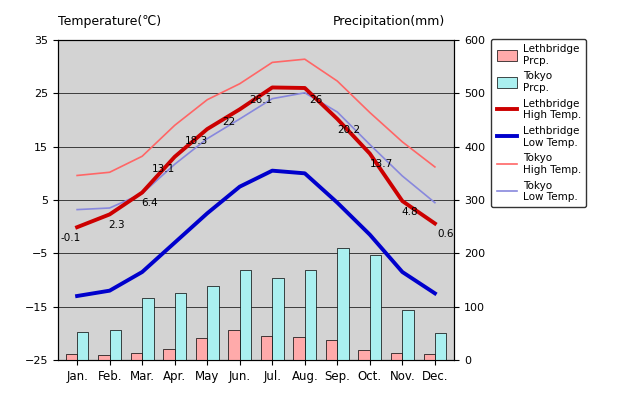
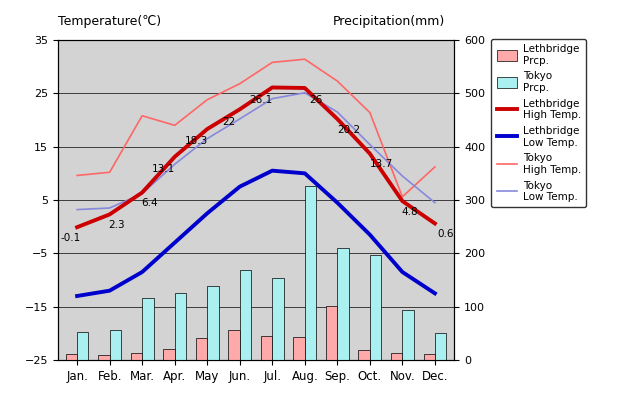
Tokyo High Temp./Mar.: 13.2 -> 20.8
Tokyo Prcp./Aug.: 168 -> 326
Lethbridge Prcp./Sep.: 38 -> 102
Tokyo High Temp./Nov.: 15.9 -> 5.6
